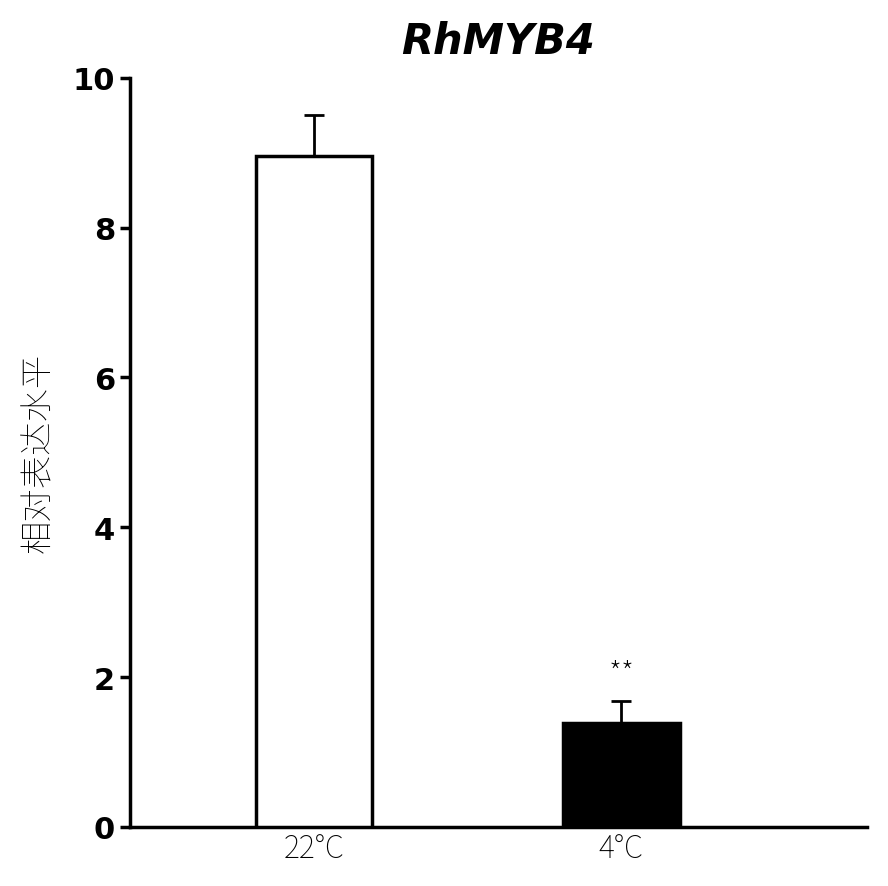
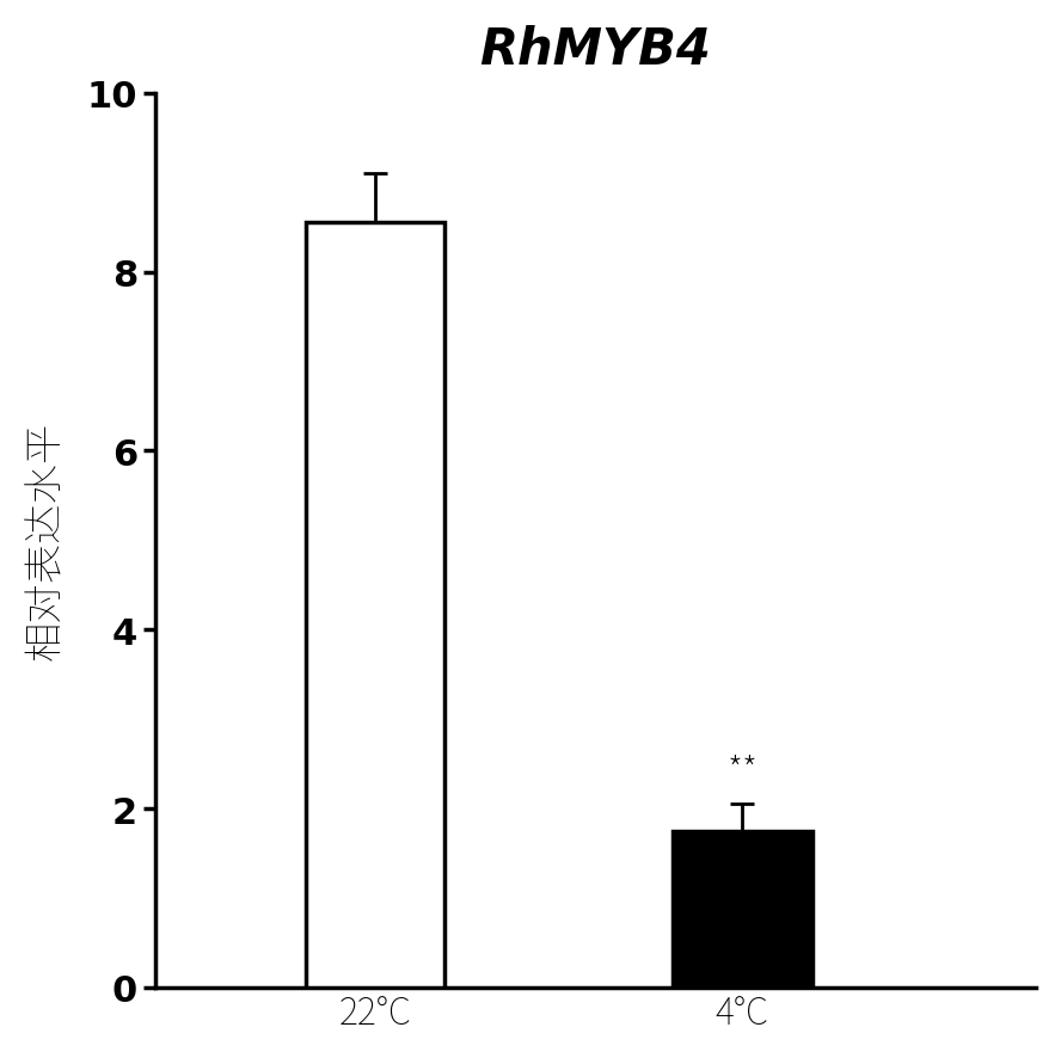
22°C: 8.96 -> 8.55
4°C: 1.38 -> 1.75
